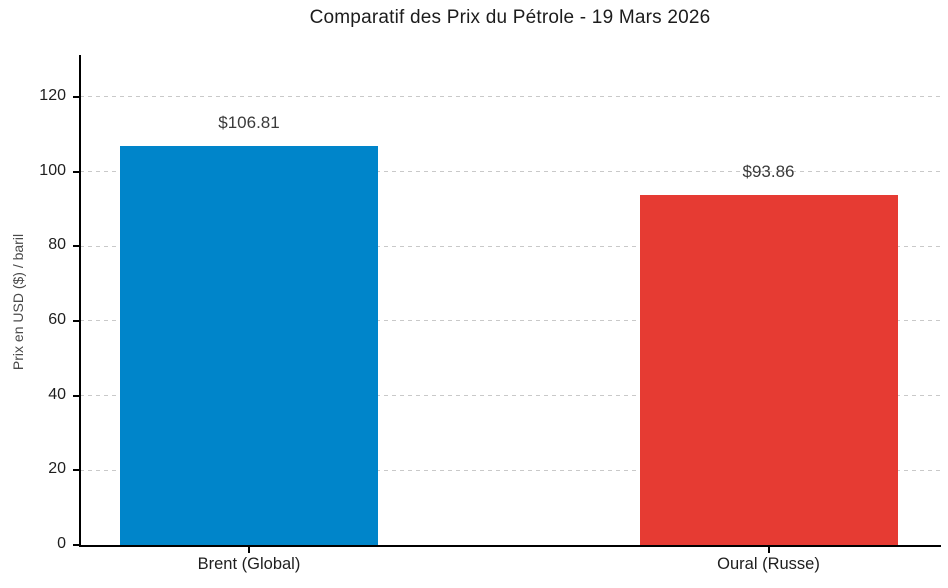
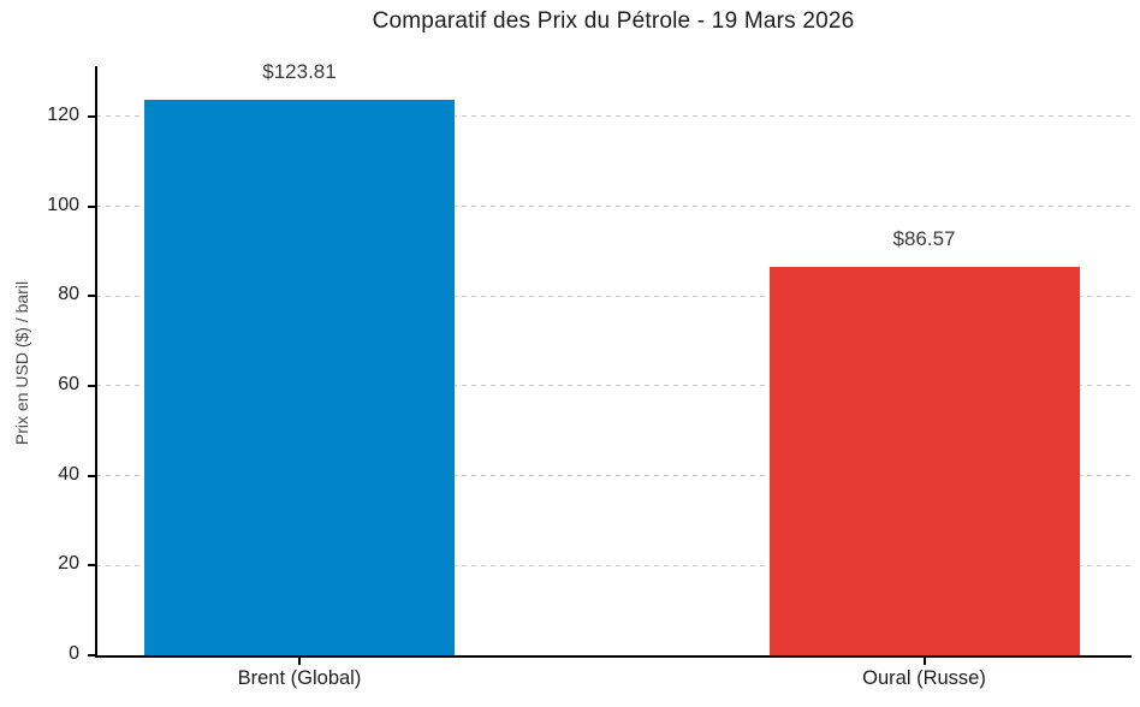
Brent (Global): $106.81 -> $123.81
Oural (Russe): $93.86 -> $86.57
